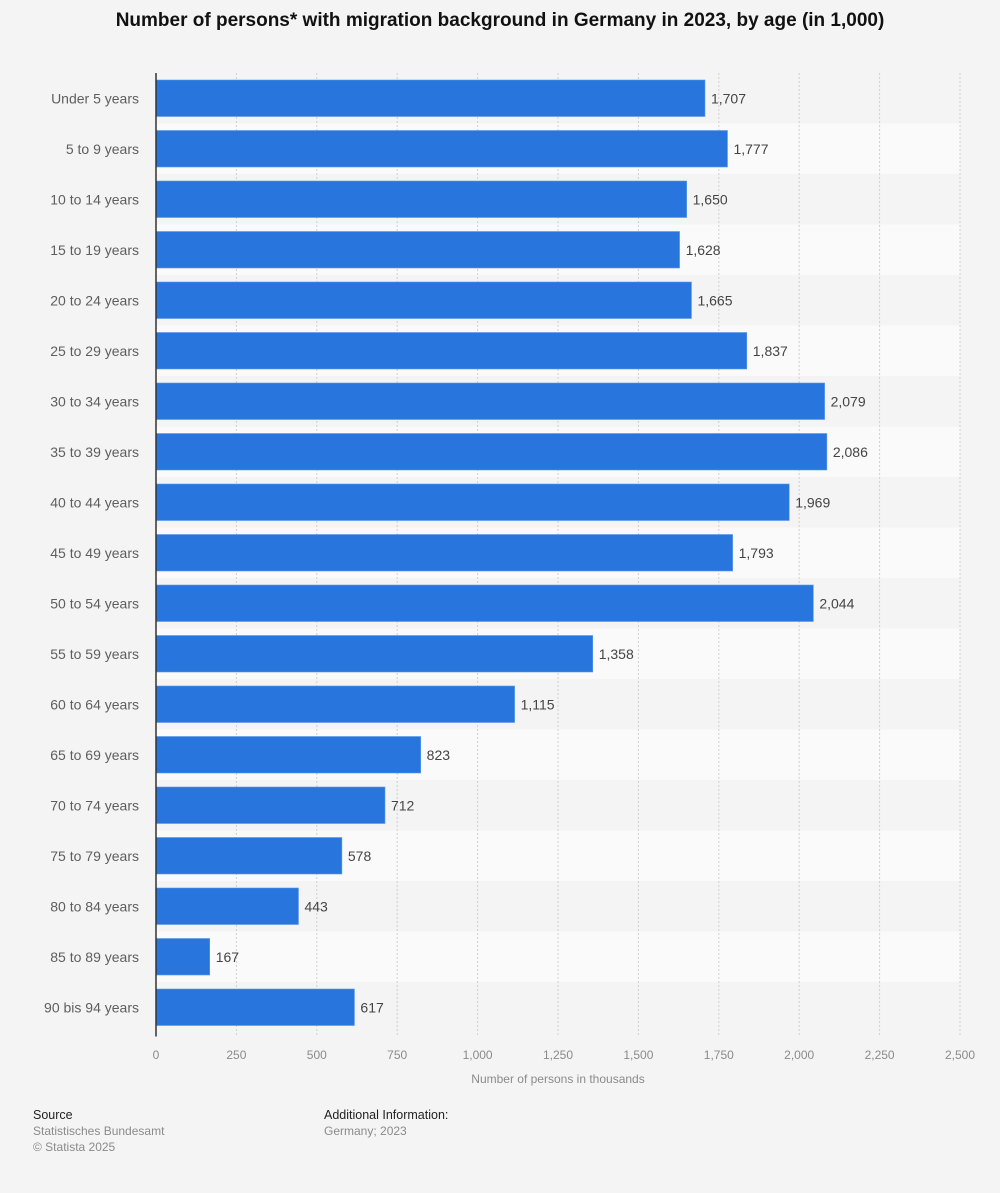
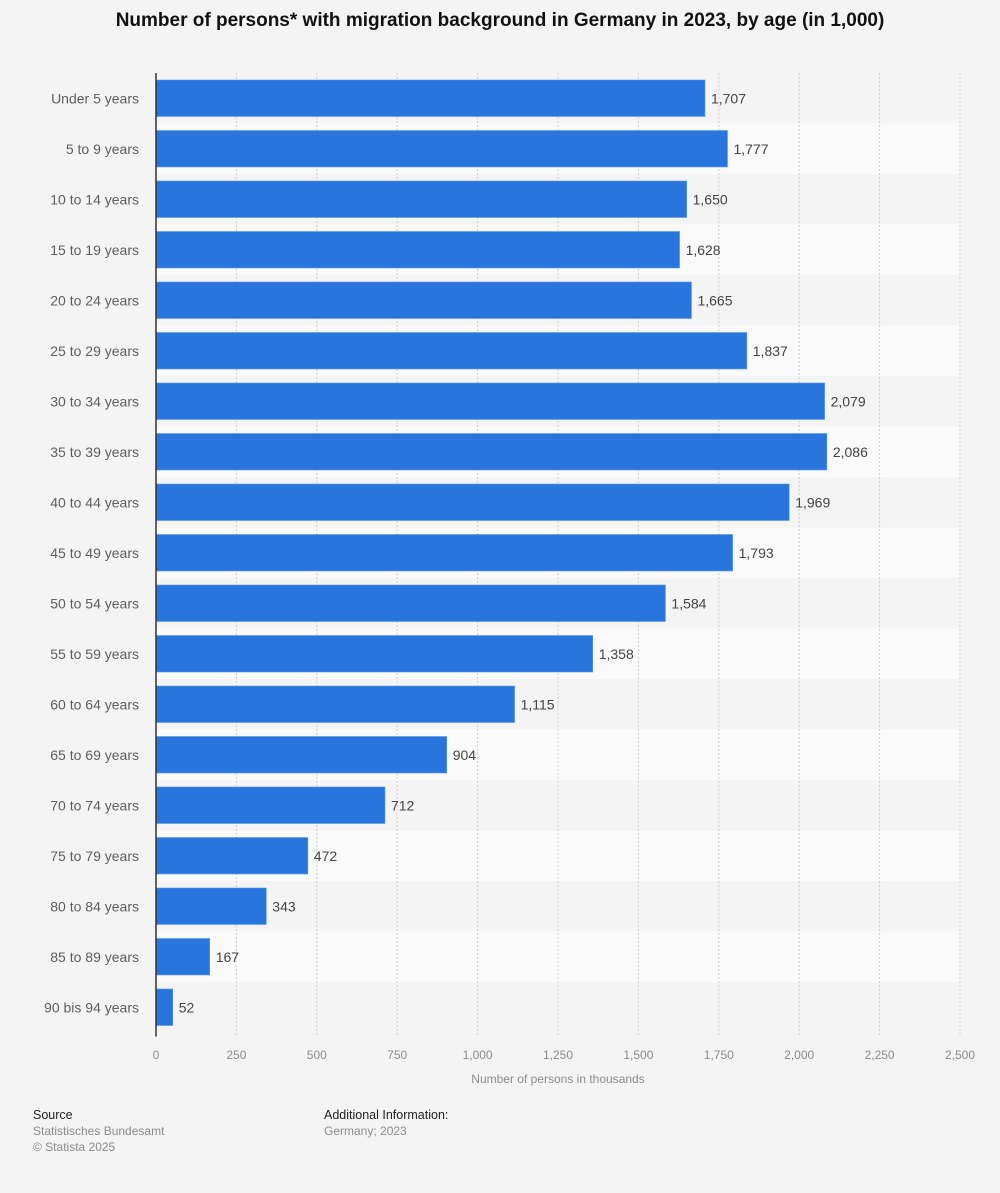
50 to 54 years: 2,044 -> 1,584
65 to 69 years: 823 -> 904
75 to 79 years: 578 -> 472
80 to 84 years: 443 -> 343
90 bis 94 years: 617 -> 52
